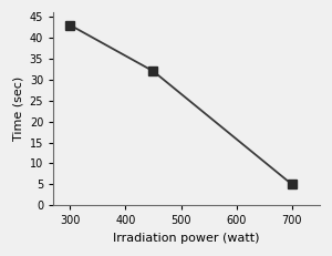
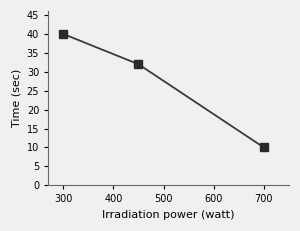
300: 43 -> 40
700: 5 -> 10
